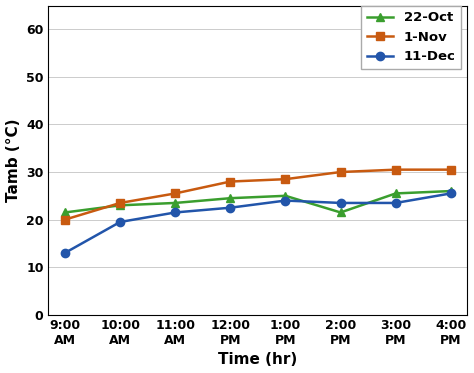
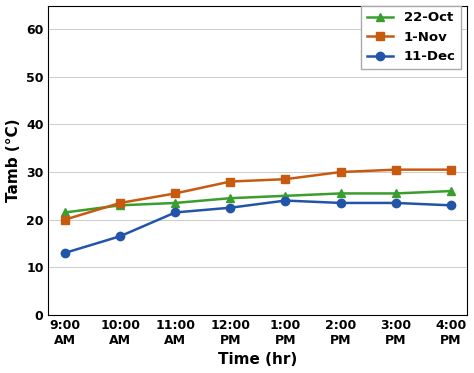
11-Dec/10:00 AM: 19.5 -> 16.5
22-Oct/2:00 PM: 21.5 -> 25.5
11-Dec/4:00 PM: 25.5 -> 23.0
